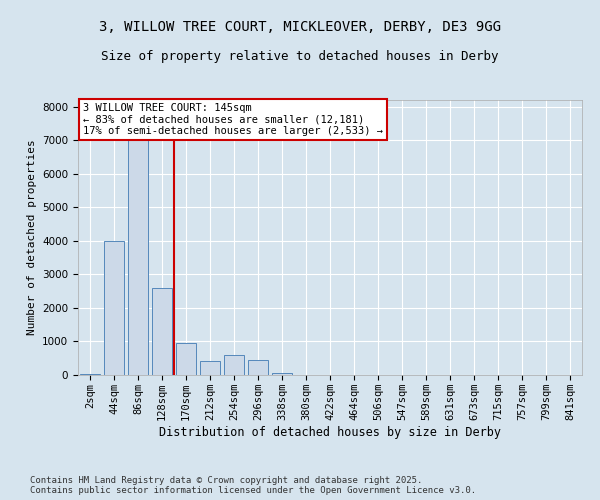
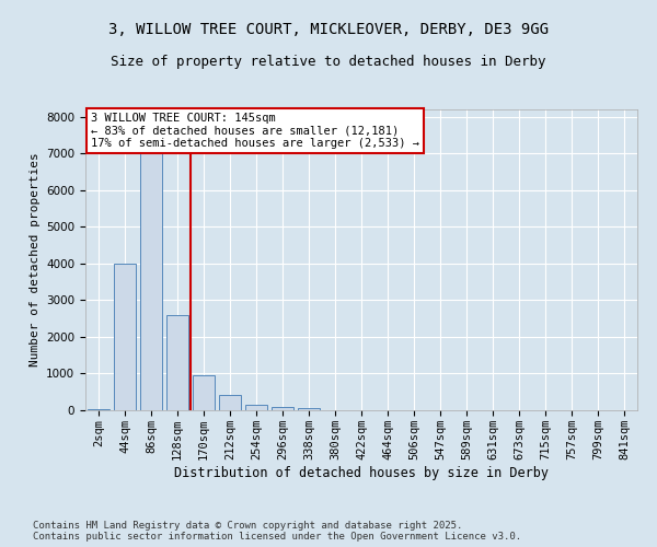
254sqm: 600 -> 150
296sqm: 450 -> 100
